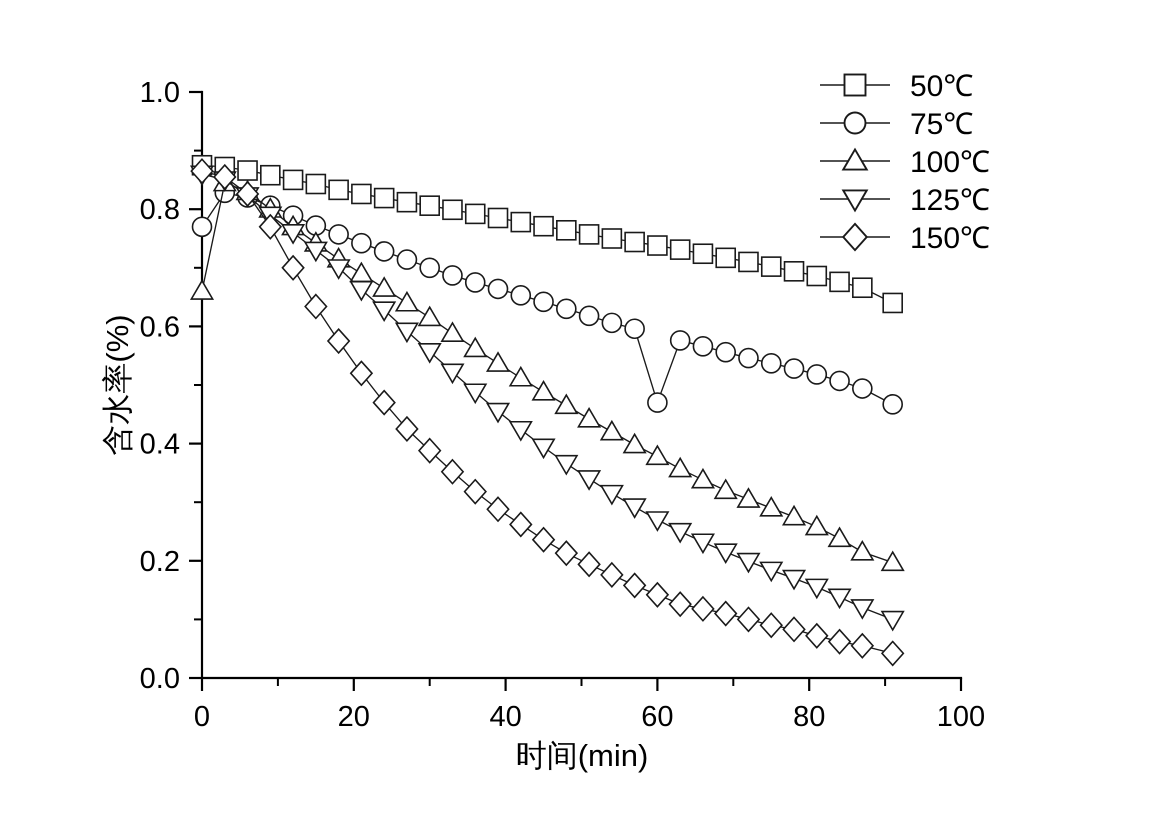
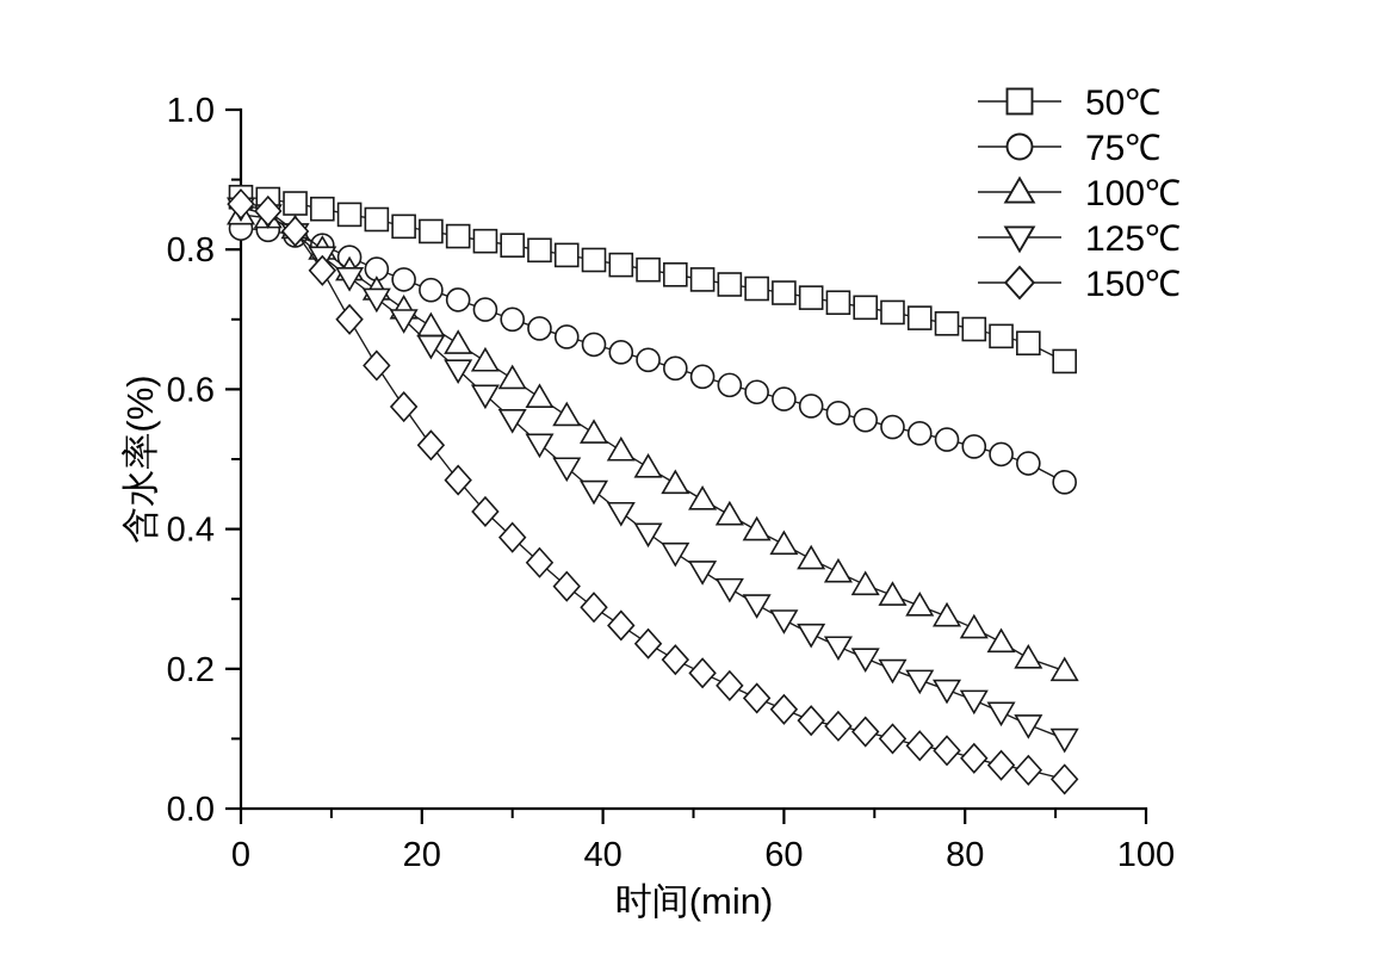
75℃/0: 0.77 -> 0.83
100℃/0: 0.66 -> 0.85
75℃/60: 0.47 -> 0.59
